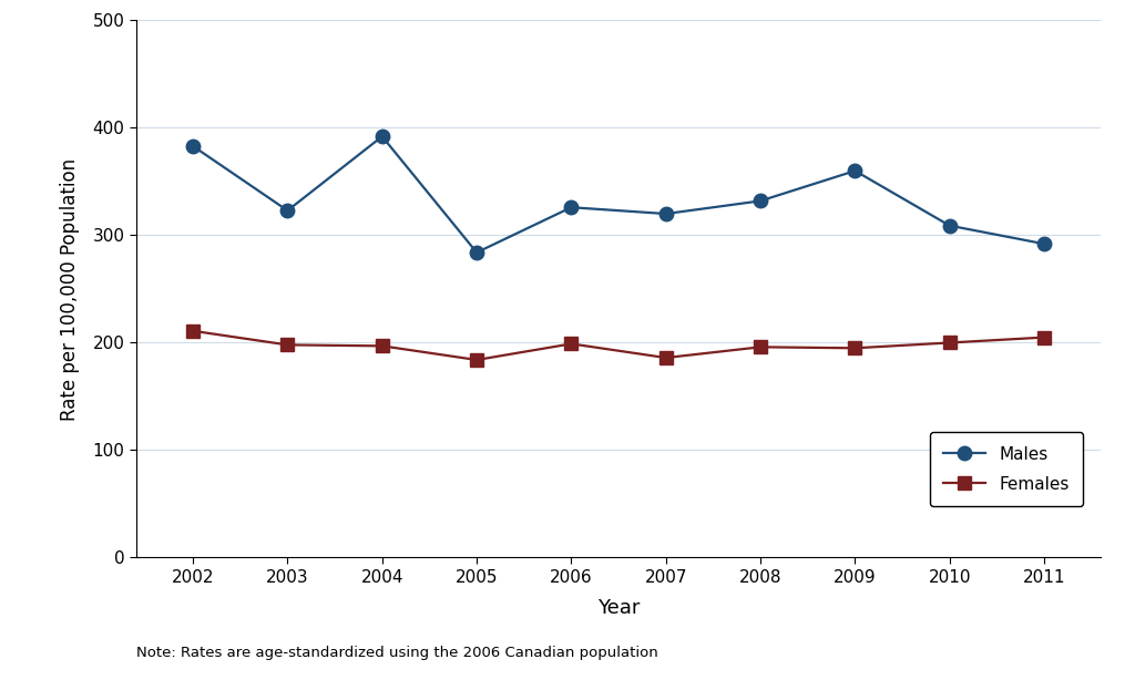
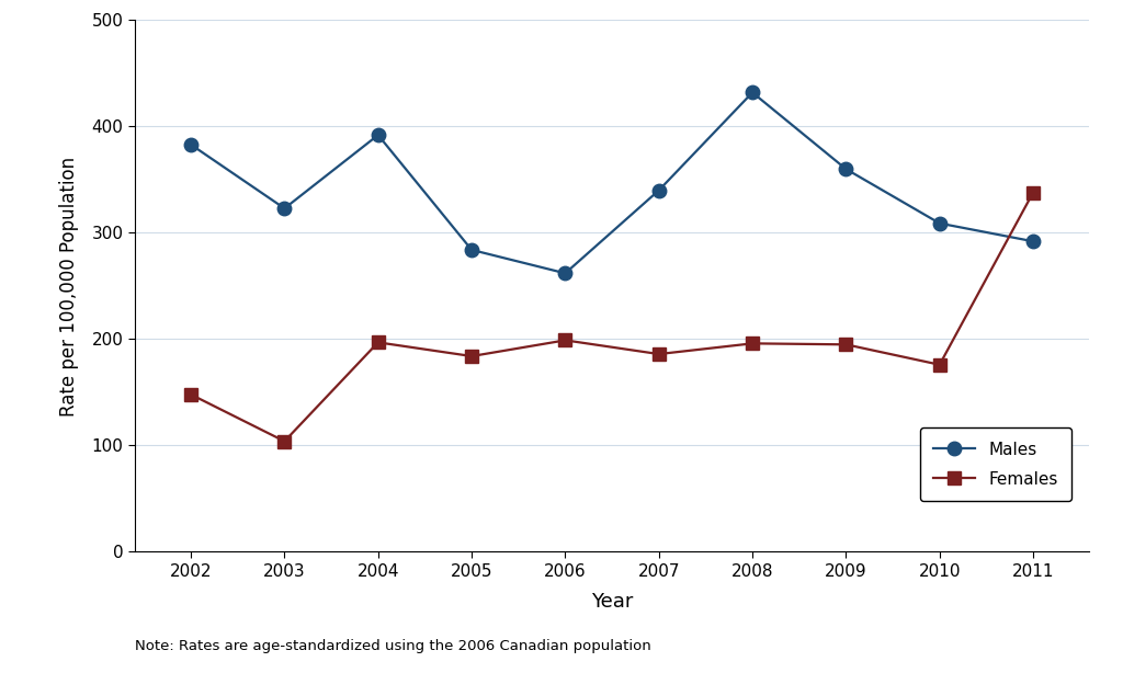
Females/2002: 211 -> 148
Females/2003: 198 -> 104
Males/2006: 326 -> 262
Males/2007: 320 -> 340
Males/2008: 332 -> 432
Females/2010: 200 -> 176
Females/2011: 205 -> 338
